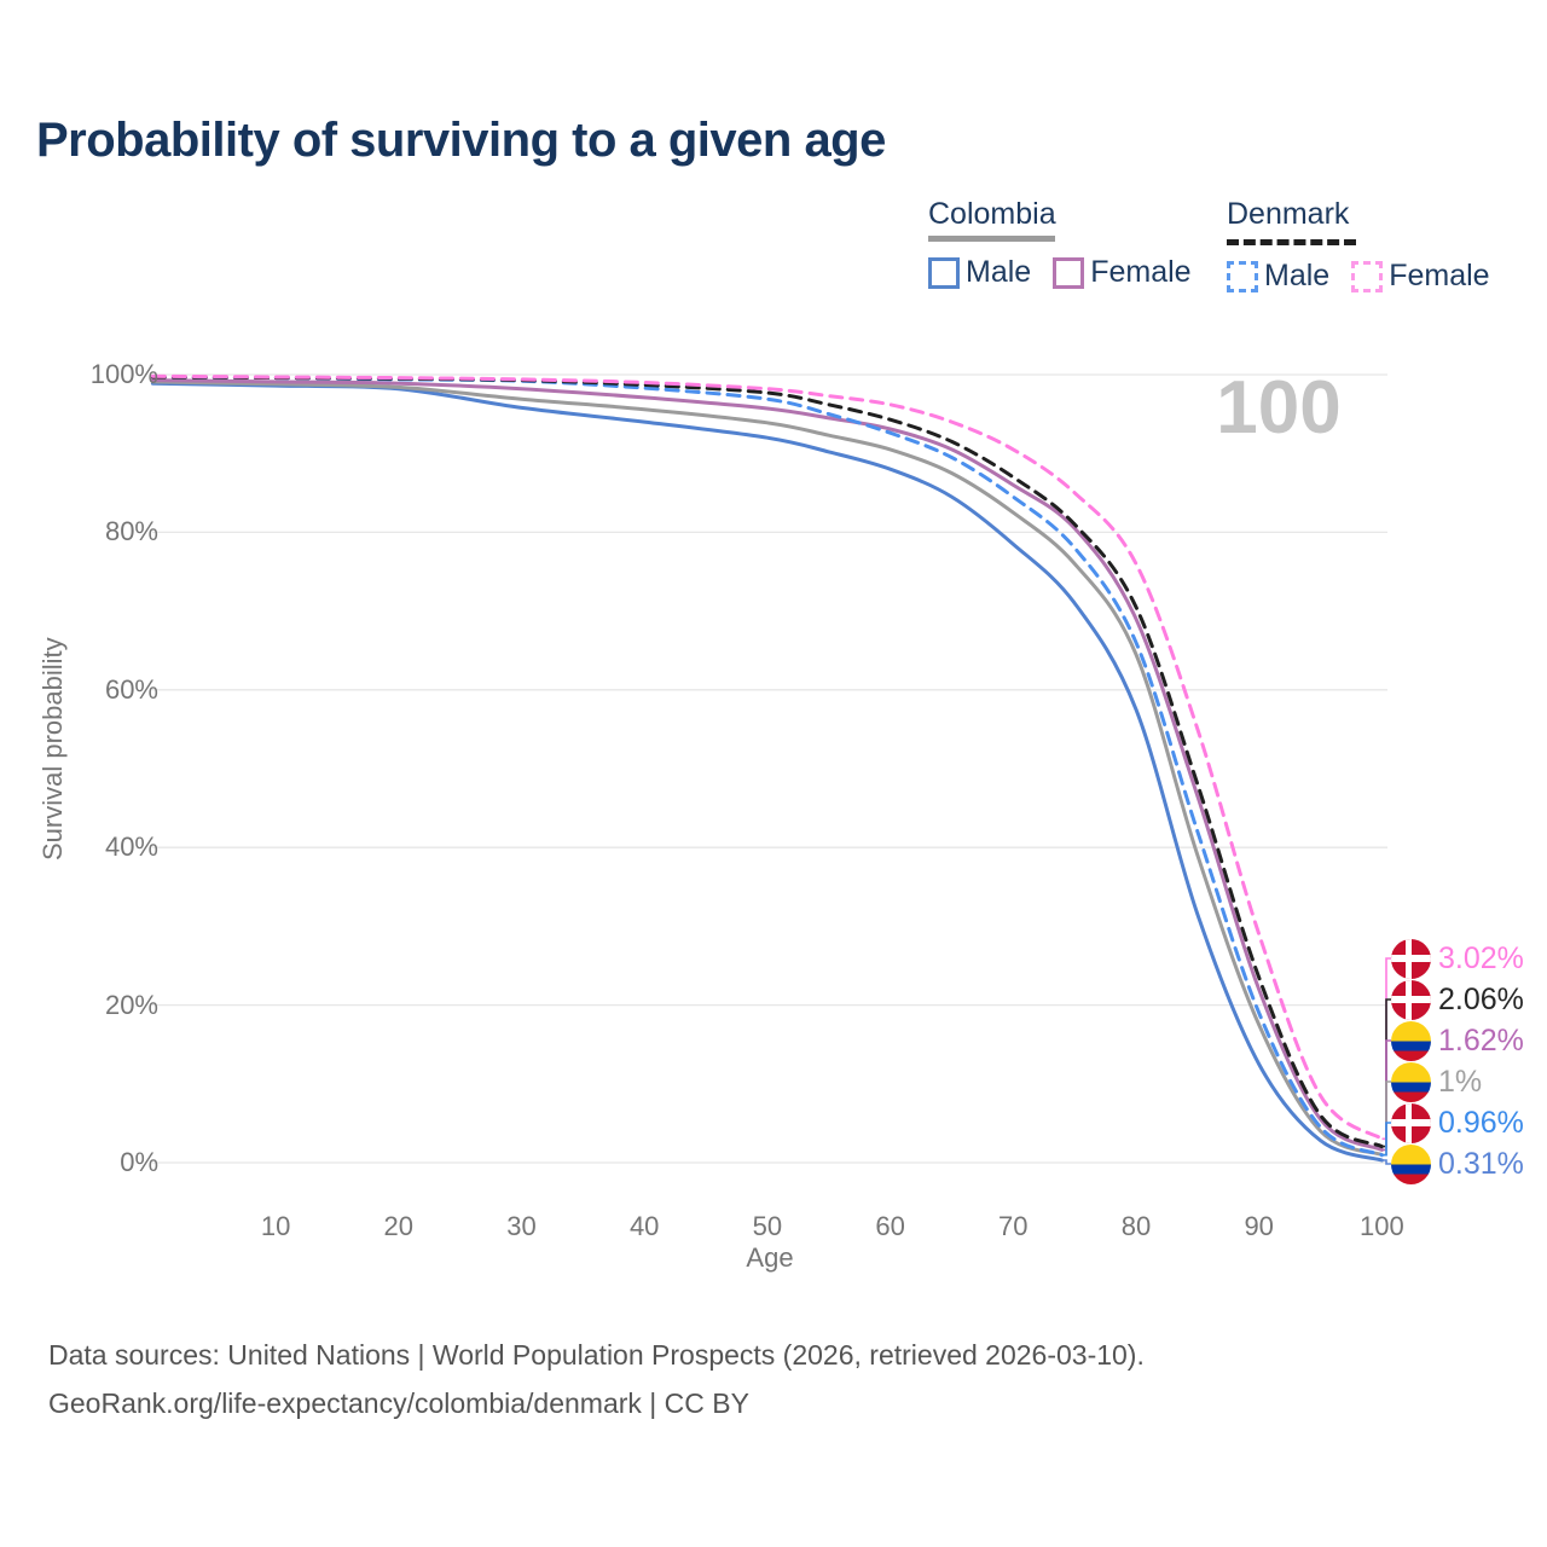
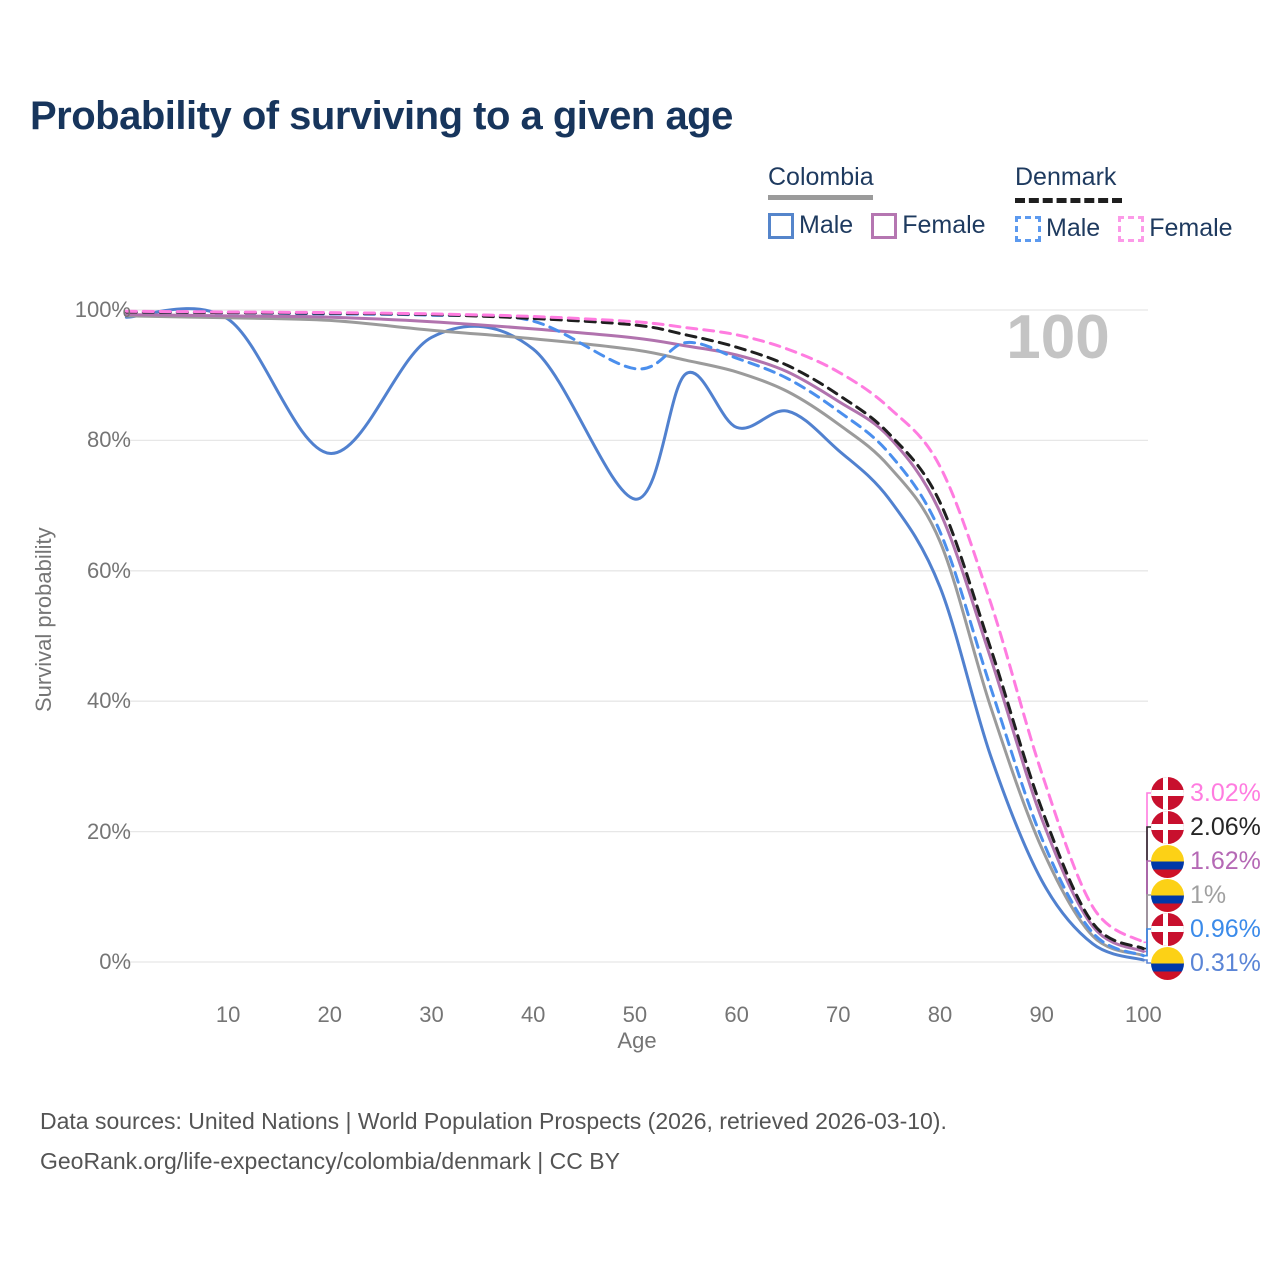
Colombia Male/20: 98% -> 78%
Colombia Male/50: 92% -> 71%
Denmark Male/50: 97% -> 91%
Colombia Male/60: 88% -> 82%
